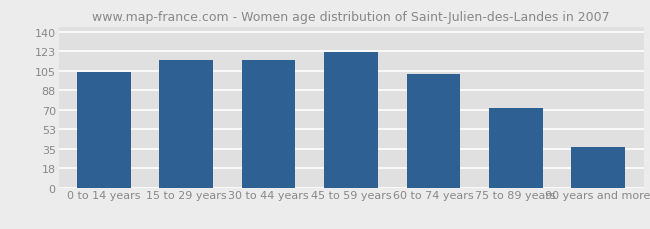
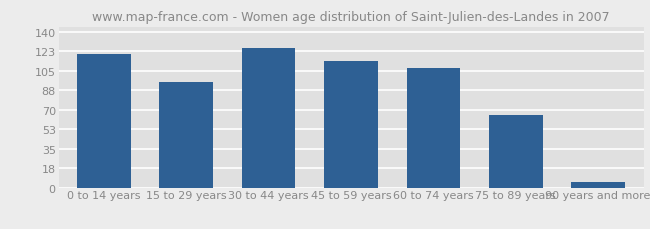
0 to 14 years: 104 -> 120
15 to 29 years: 115 -> 95
30 to 44 years: 115 -> 126
45 to 59 years: 122 -> 114
60 to 74 years: 102 -> 108
75 to 89 years: 72 -> 65
90 years and more: 37 -> 5
